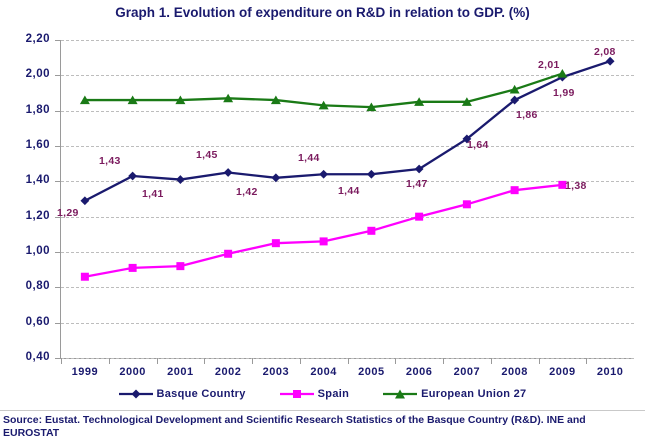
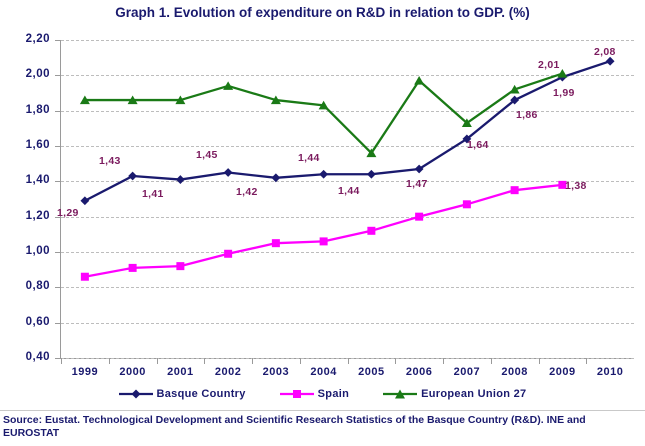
European Union 27/2002: 1,87 -> 1,94
European Union 27/2005: 1,82 -> 1,56
European Union 27/2006: 1,85 -> 1,97
European Union 27/2007: 1,85 -> 1,73
